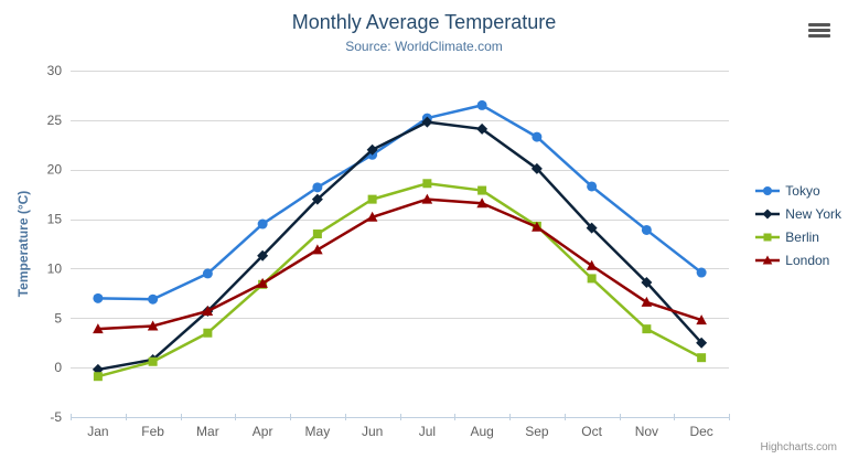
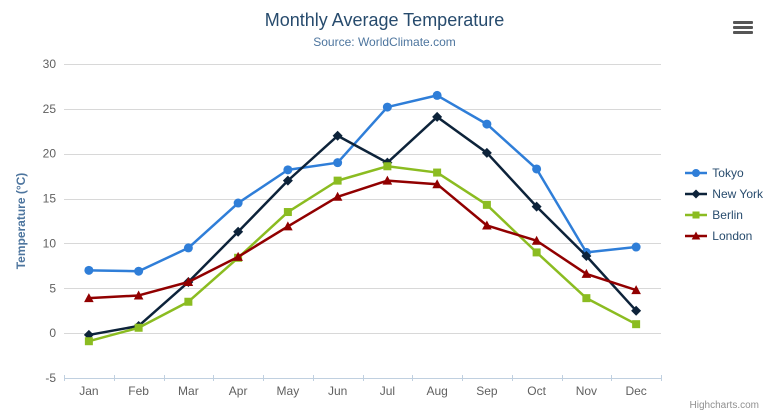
Tokyo/Jun: 22 -> 19
New York/Jul: 25 -> 19
London/Sep: 14 -> 12
Tokyo/Nov: 14 -> 9
